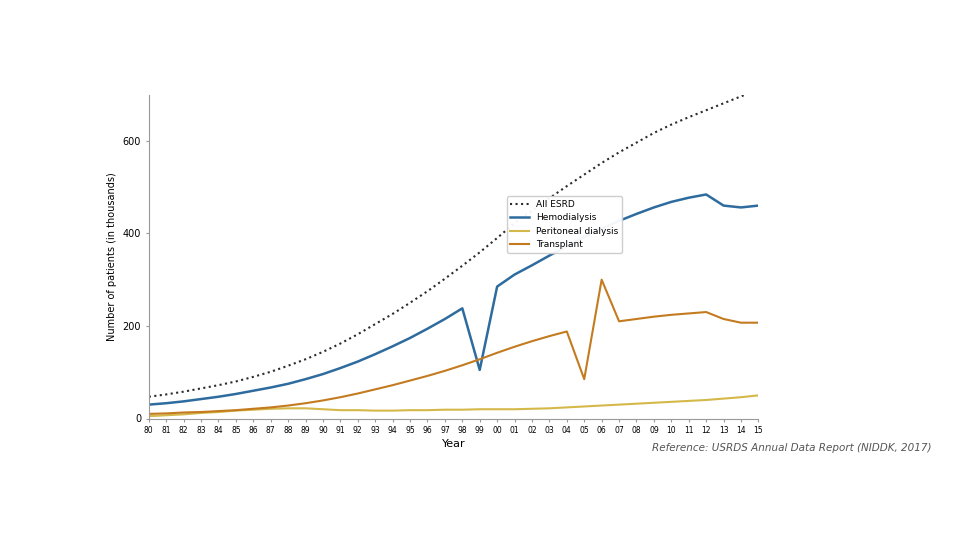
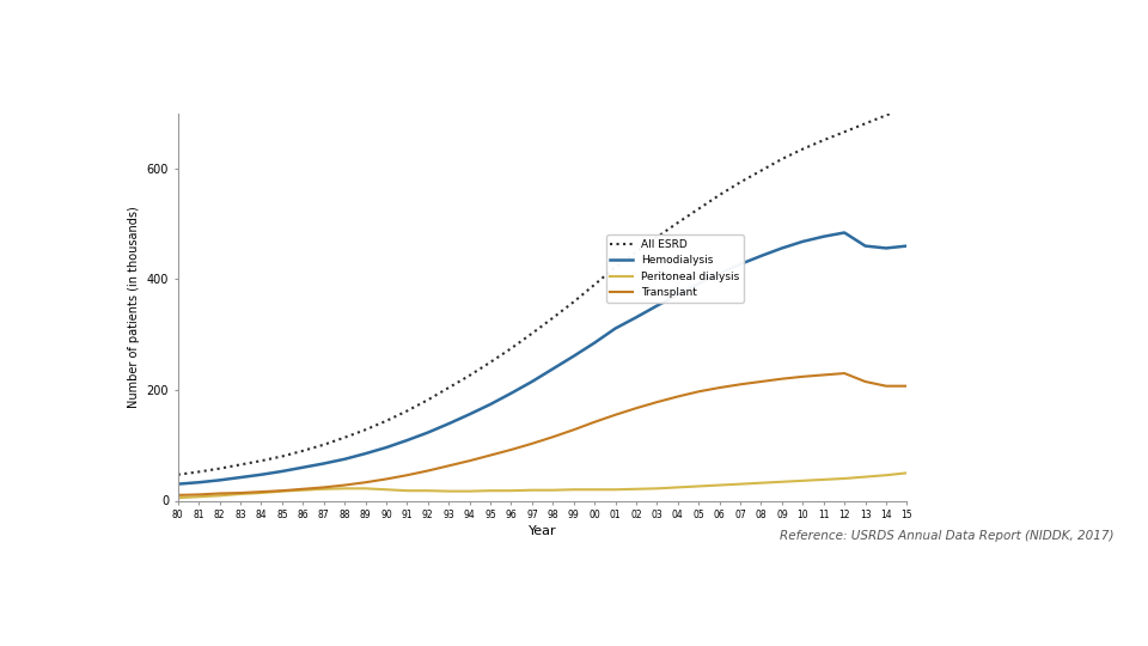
Hemodialysis/99: 105 -> 261
Transplant/05: 85 -> 197
Transplant/06: 300 -> 204
